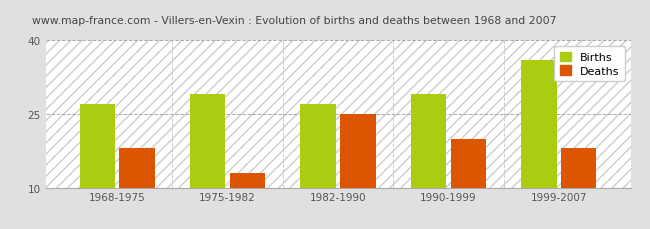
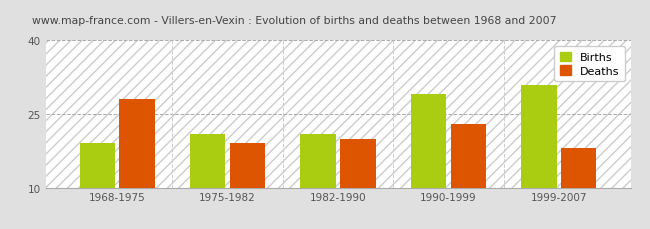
Births/1968-1975: 27 -> 19
Deaths/1968-1975: 18 -> 28
Births/1975-1982: 29 -> 21
Deaths/1975-1982: 13 -> 19
Births/1982-1990: 27 -> 21
Deaths/1982-1990: 25 -> 20
Deaths/1990-1999: 20 -> 23
Births/1999-2007: 36 -> 31
